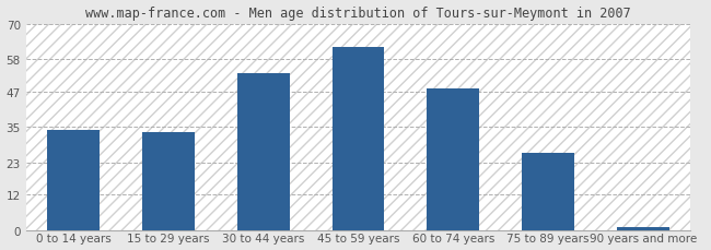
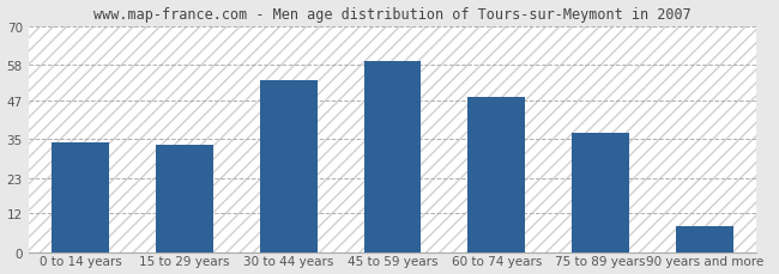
45 to 59 years: 62 -> 59
75 to 89 years: 26 -> 37
90 years and more: 1 -> 8
